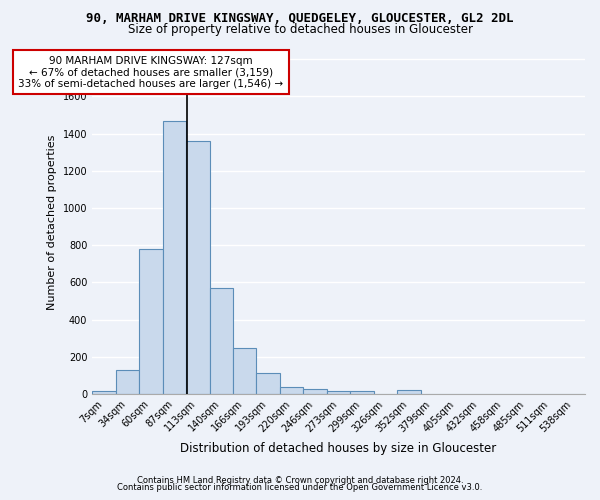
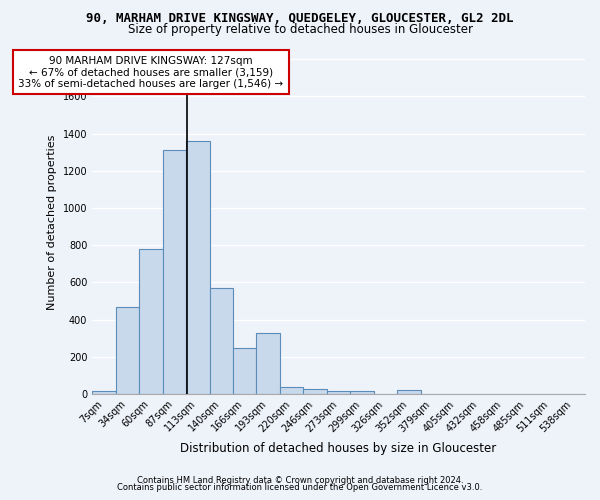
34sqm: 130 -> 470
87sqm: 1470 -> 1310
193sqm: 120 -> 330
